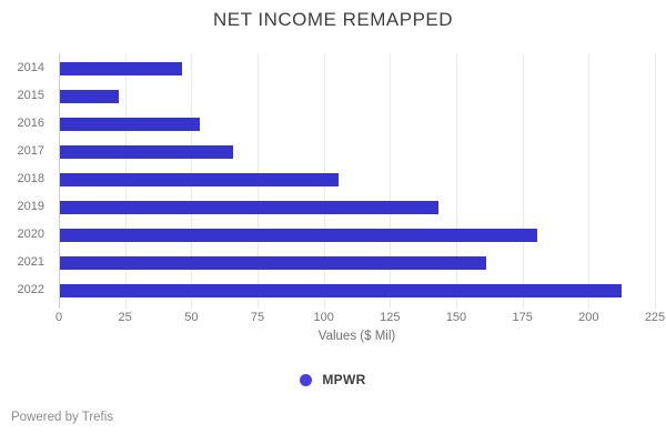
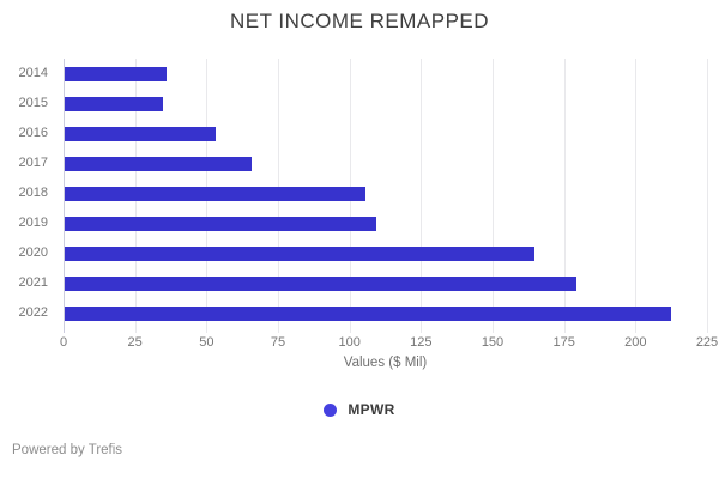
2014: 46 -> 36
2015: 22 -> 34
2019: 143 -> 109
2020: 180 -> 164
2021: 161 -> 179
